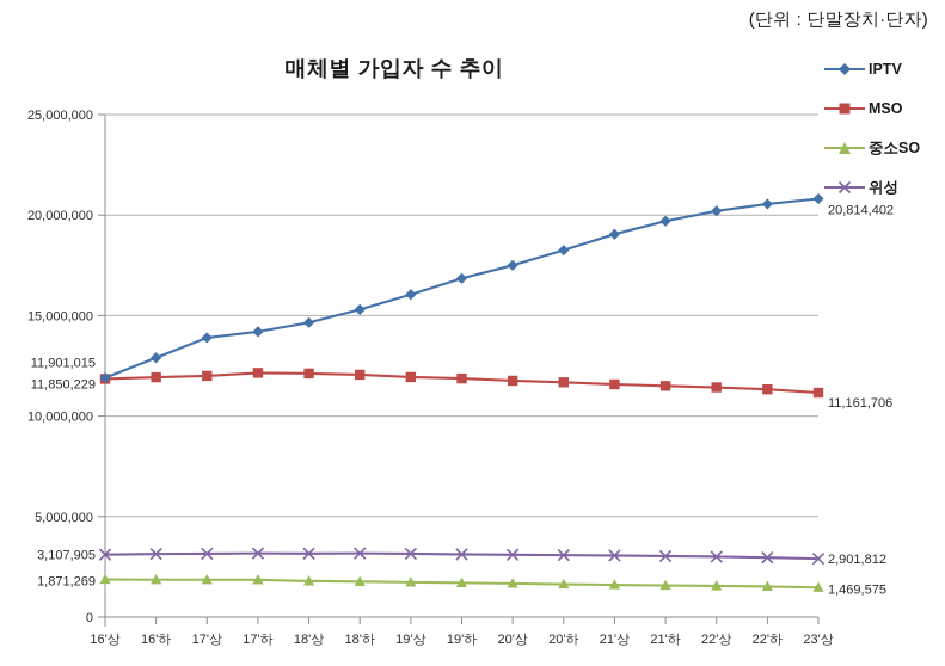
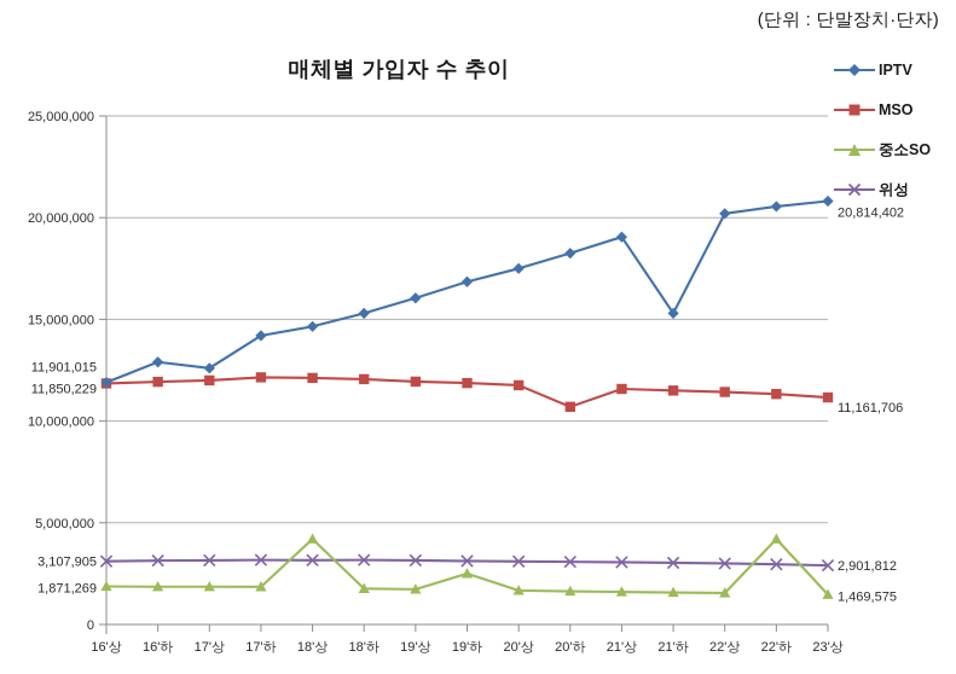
IPTV/17'상: 13900000 -> 12600000
중소SO/18'상: 1800000 -> 4200000
중소SO/19'하: 1700000 -> 2500000
MSO/20'하: 11700000 -> 10700000
IPTV/21'하: 19700000 -> 15300000
중소SO/22'하: 1500000 -> 4200000
